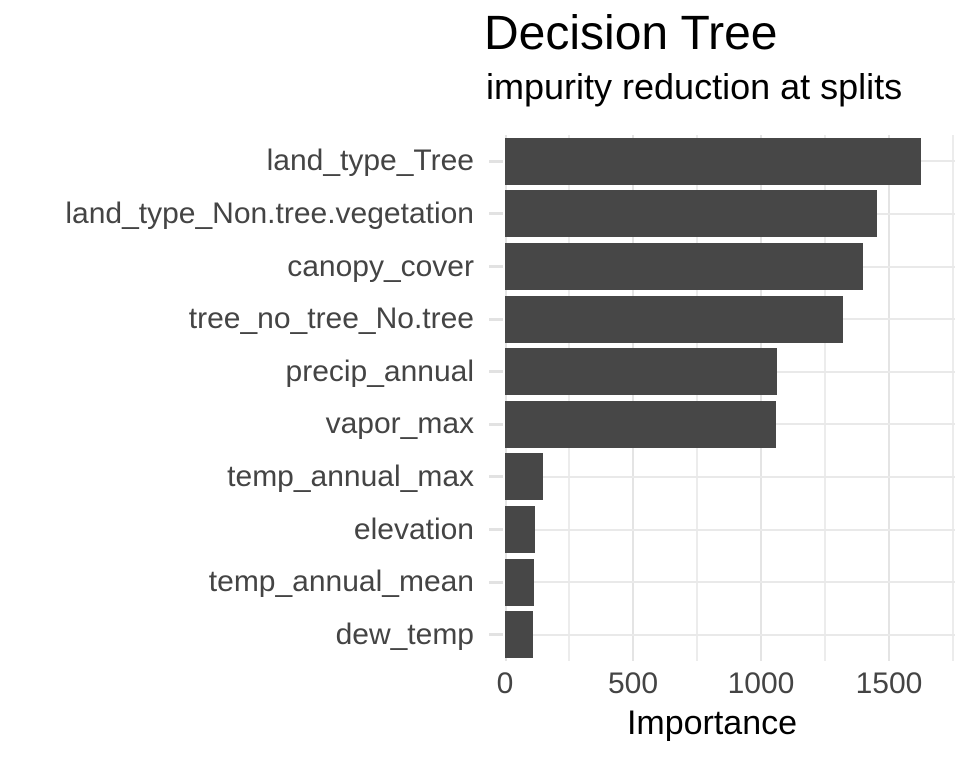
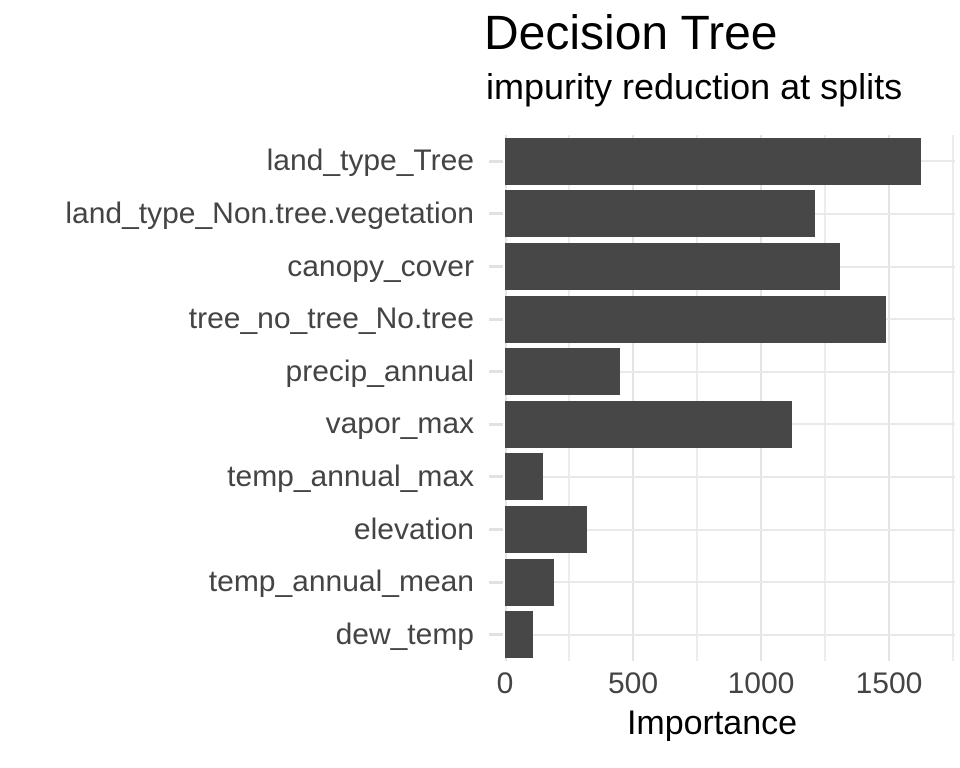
land_type_Non.tree.vegetation: 1460 -> 1210
canopy_cover: 1400 -> 1310
tree_no_tree_No.tree: 1320 -> 1490
precip_annual: 1060 -> 450
vapor_max: 1060 -> 1120
elevation: 120 -> 320
temp_annual_mean: 110 -> 190
